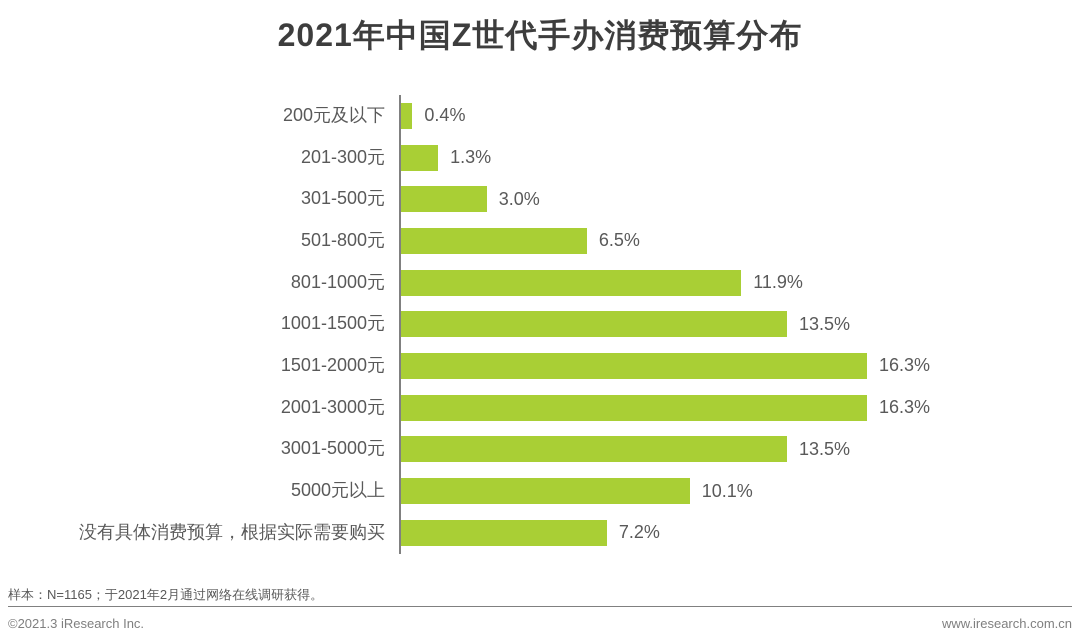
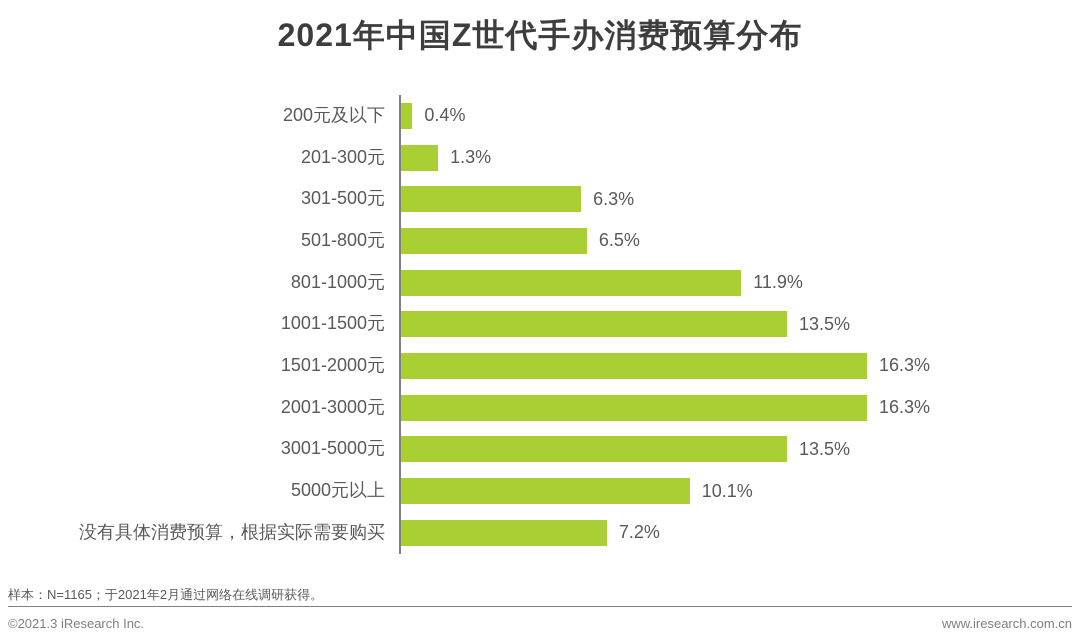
301-500元: 3.0% -> 6.3%
